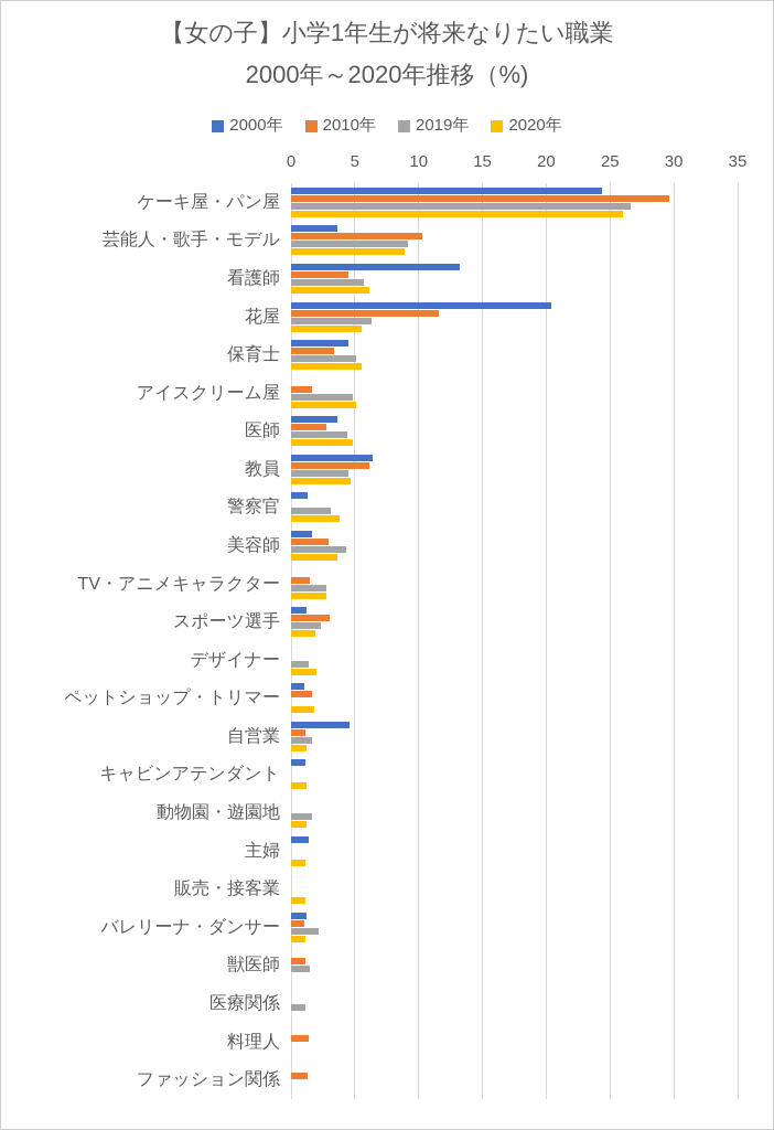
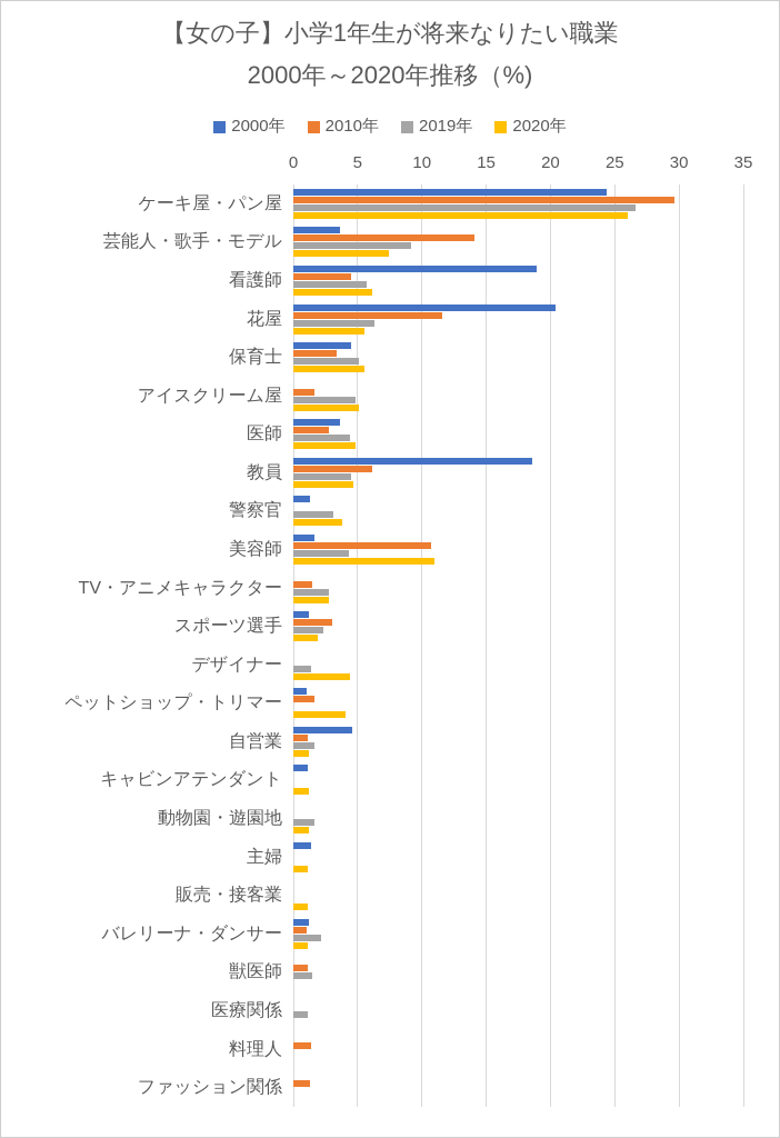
2010年/芸能人・歌手・モデル: 10.3 -> 14.1
2020年/芸能人・歌手・モデル: 8.9 -> 7.4
2000年/看護師: 13.2 -> 18.9
2000年/教員: 6.4 -> 18.6
2010年/美容師: 2.9 -> 10.7
2020年/美容師: 3.6 -> 11.0
2020年/デザイナー: 2.0 -> 4.4
2020年/ペットショップ・トリマー: 1.8 -> 4.1
